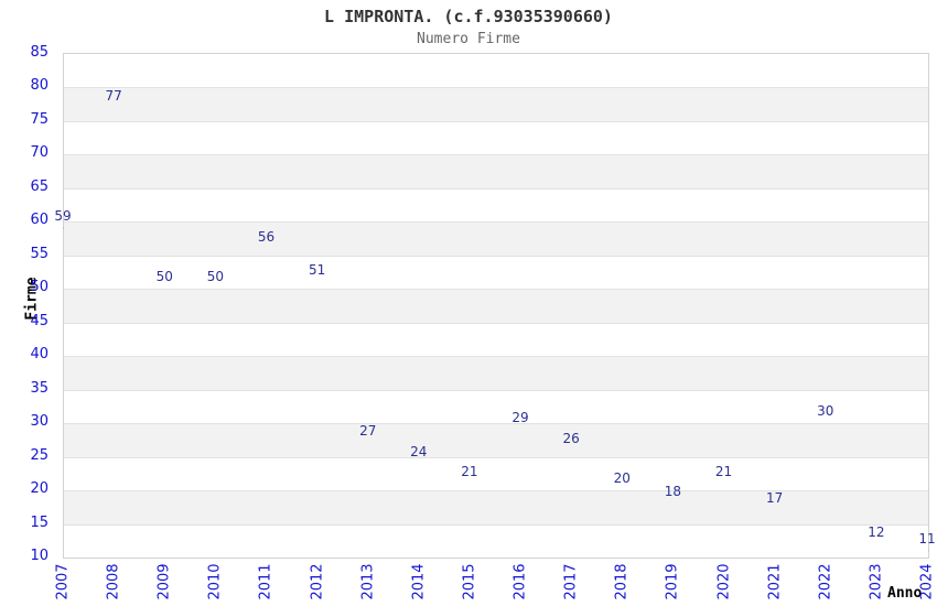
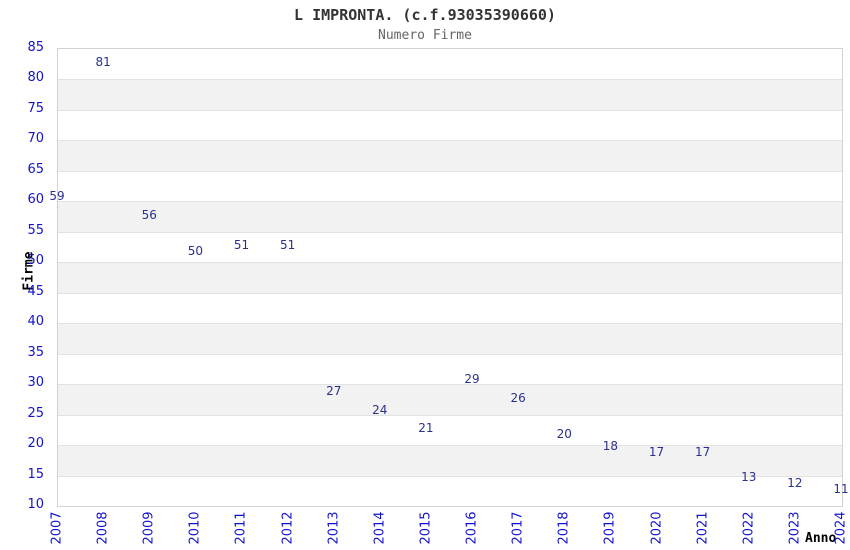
2008: 77 -> 81
2009: 50 -> 56
2011: 56 -> 51
2020: 21 -> 17
2022: 30 -> 13
